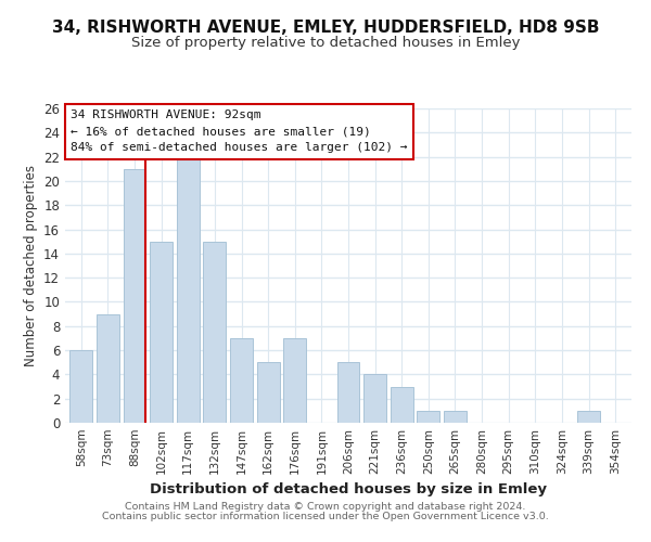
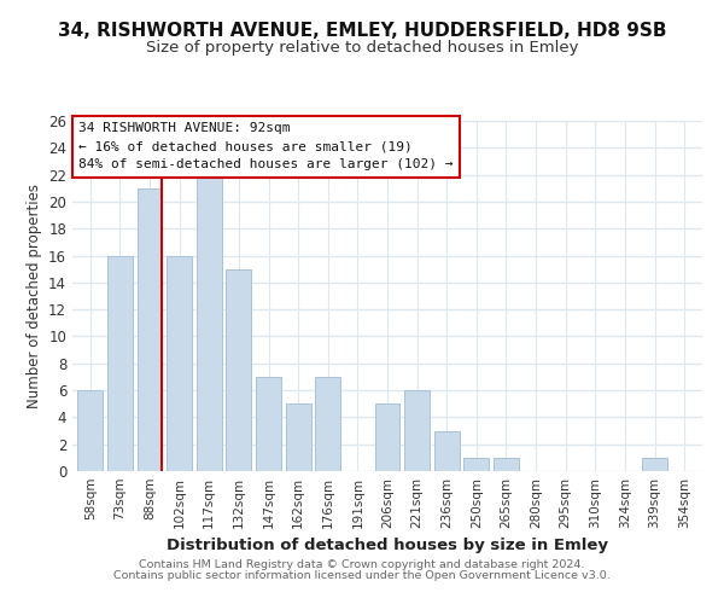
73sqm: 9 -> 16
102sqm: 15 -> 16
221sqm: 4 -> 6
